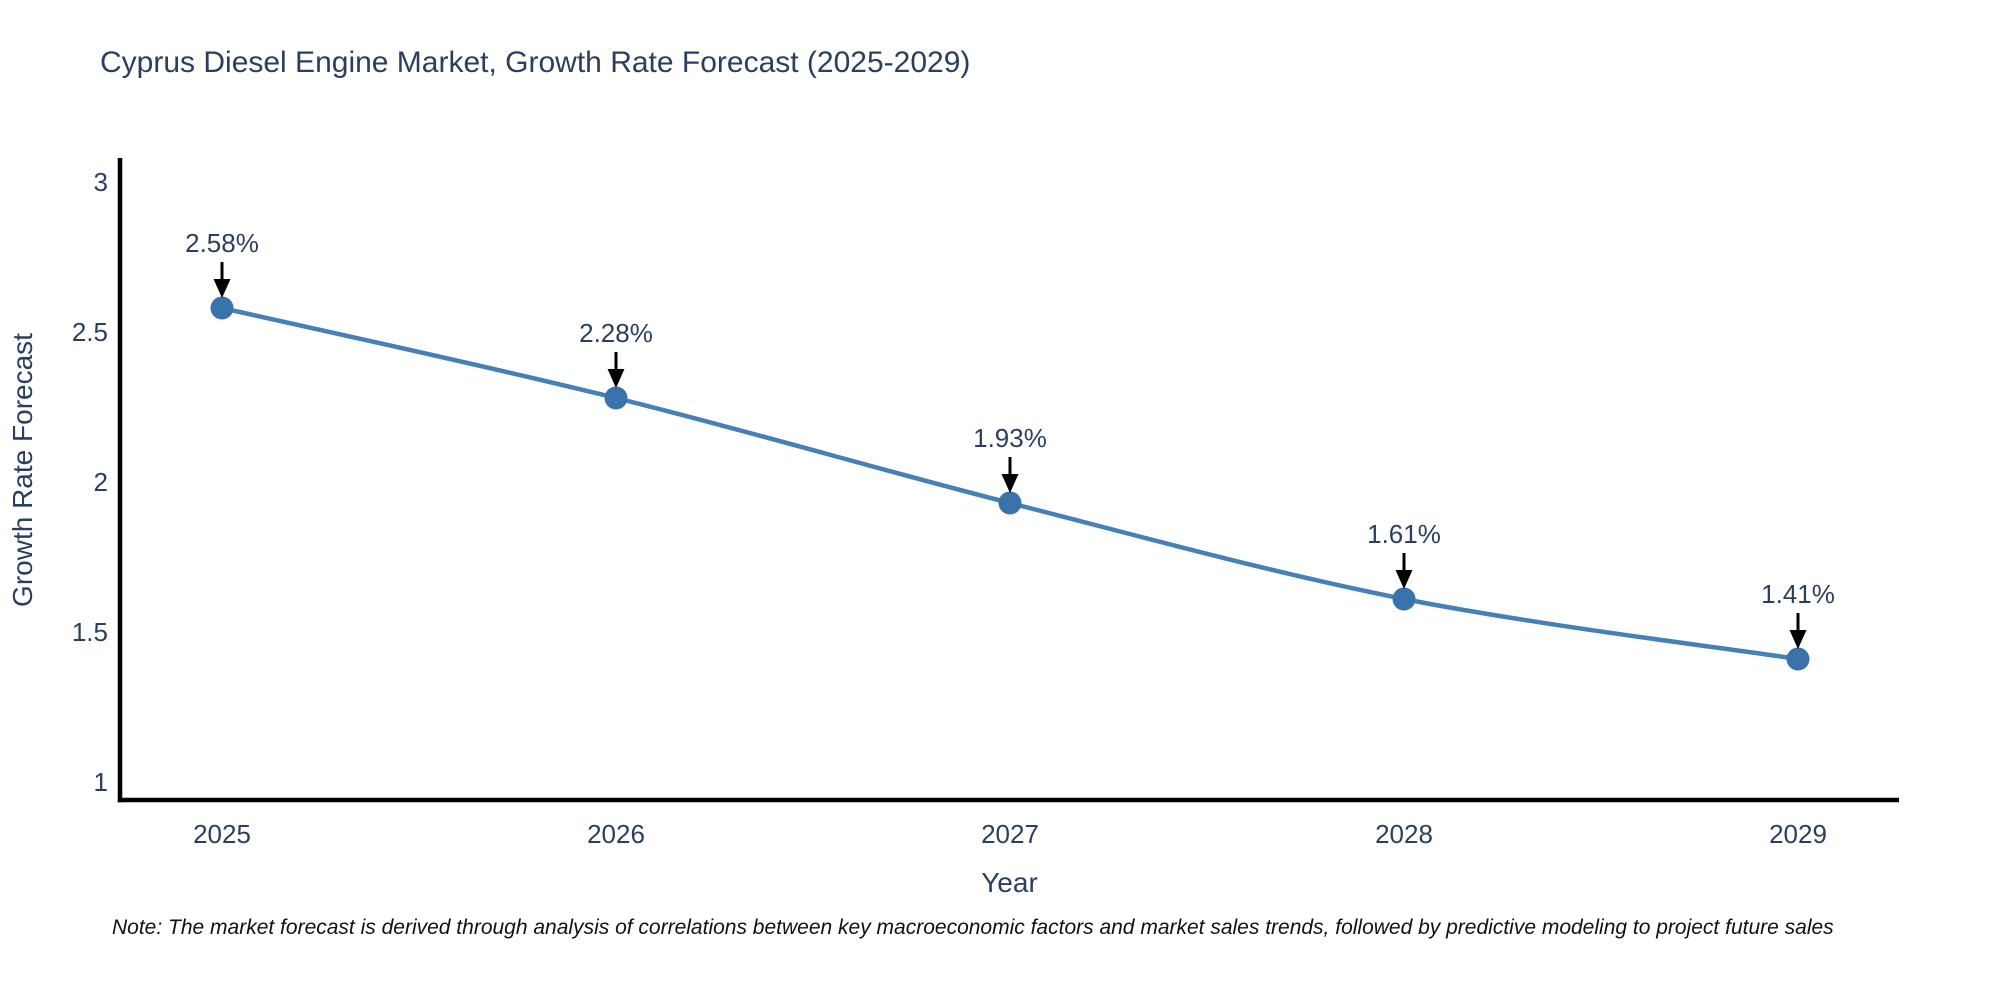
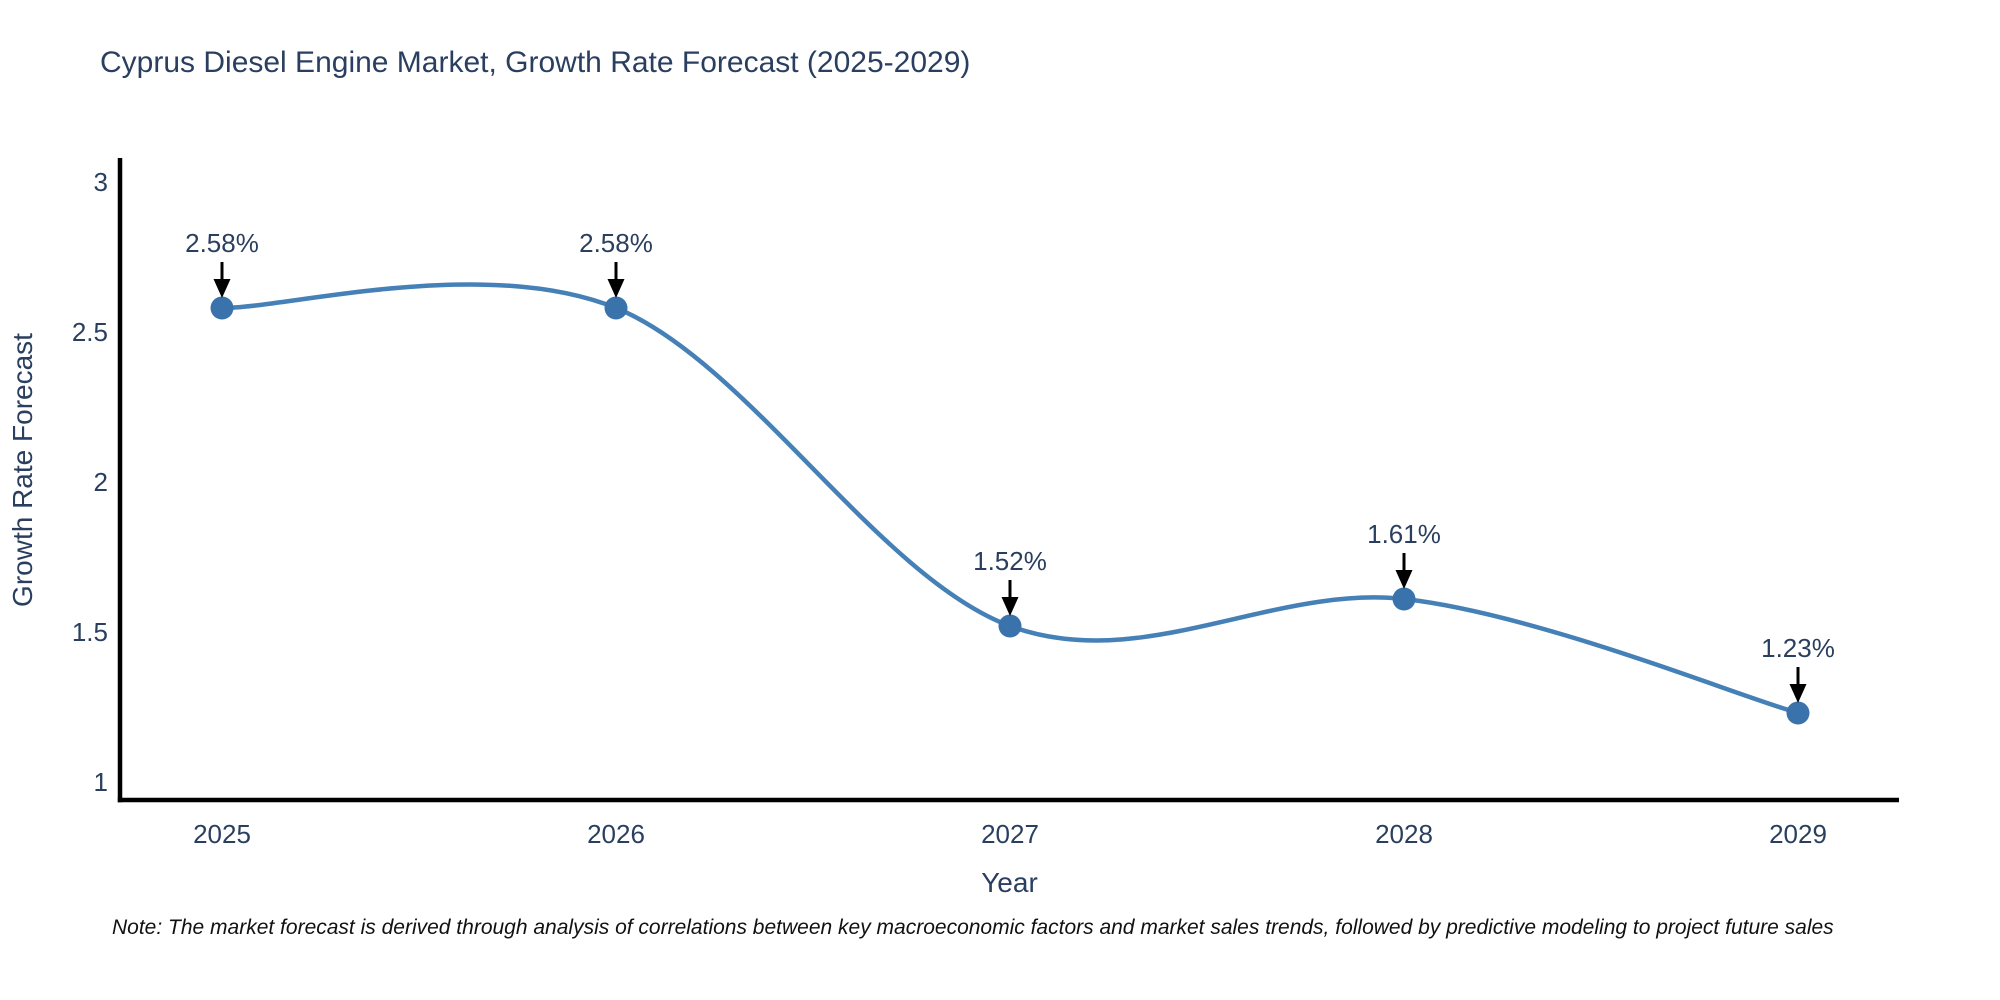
2026: 2.28% -> 2.58%
2027: 1.93% -> 1.52%
2029: 1.41% -> 1.23%
